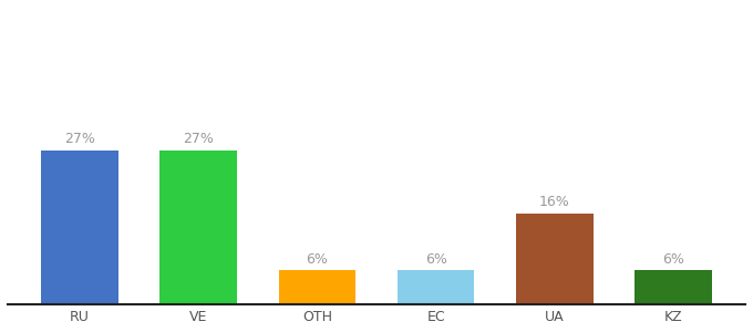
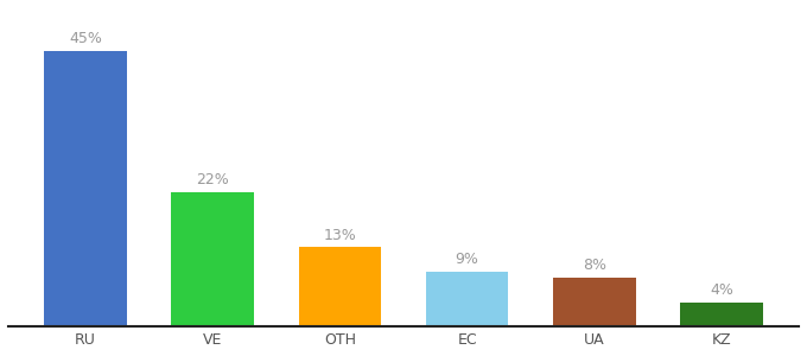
RU: 27% -> 45%
VE: 27% -> 22%
OTH: 6% -> 13%
EC: 6% -> 9%
UA: 16% -> 8%
KZ: 6% -> 4%
